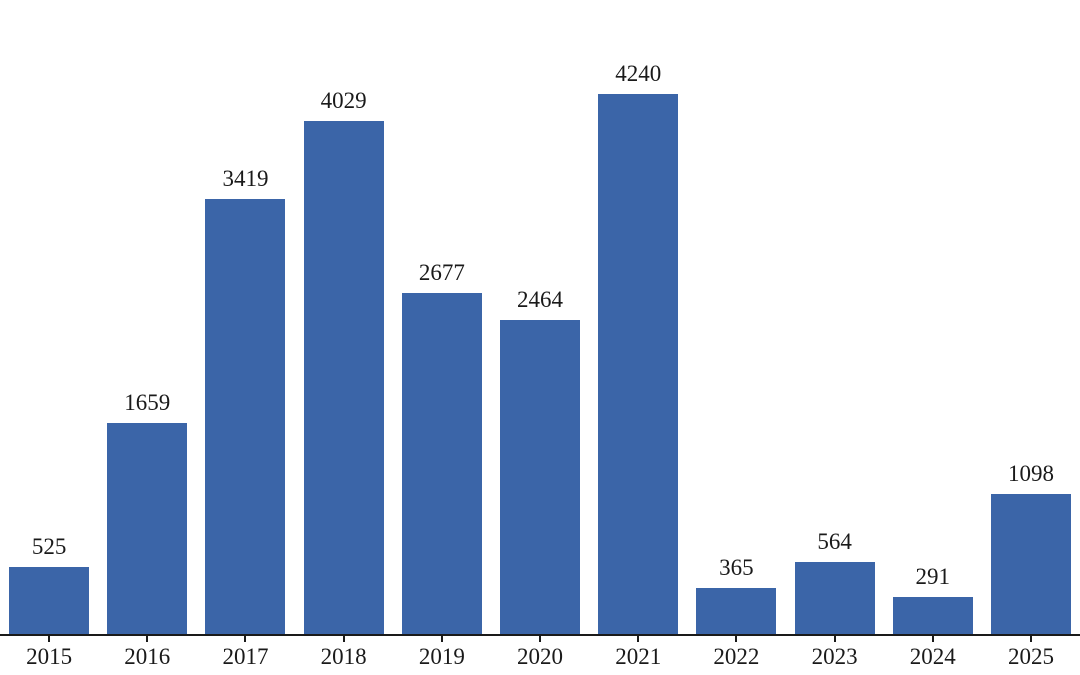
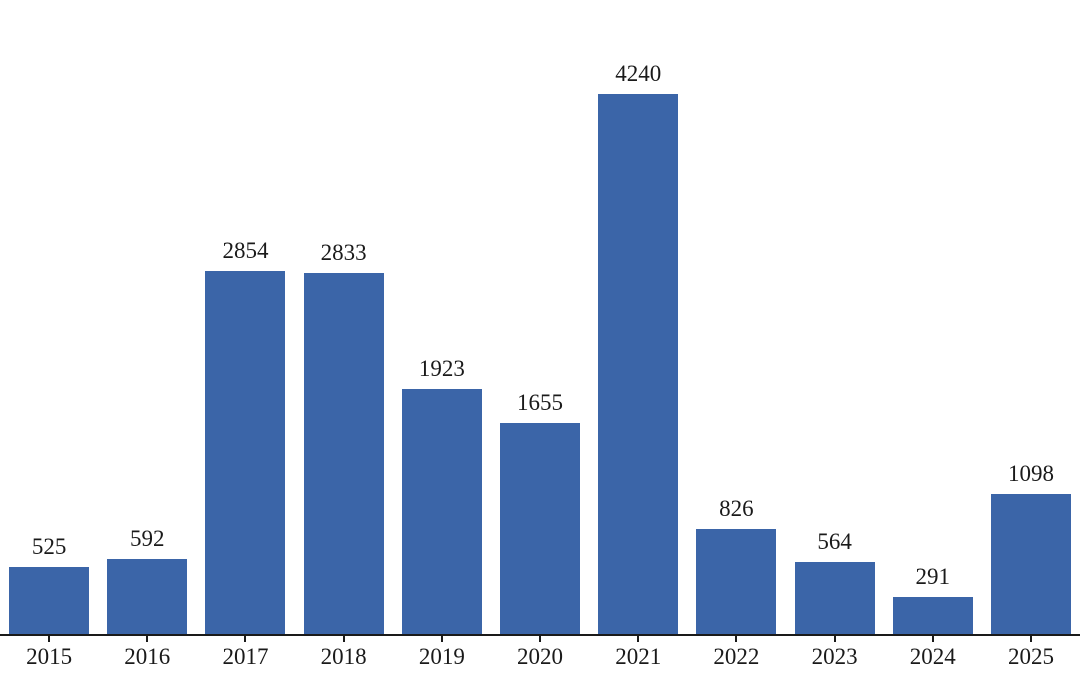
2016: 1659 -> 592
2017: 3419 -> 2854
2018: 4029 -> 2833
2019: 2677 -> 1923
2020: 2464 -> 1655
2022: 365 -> 826
